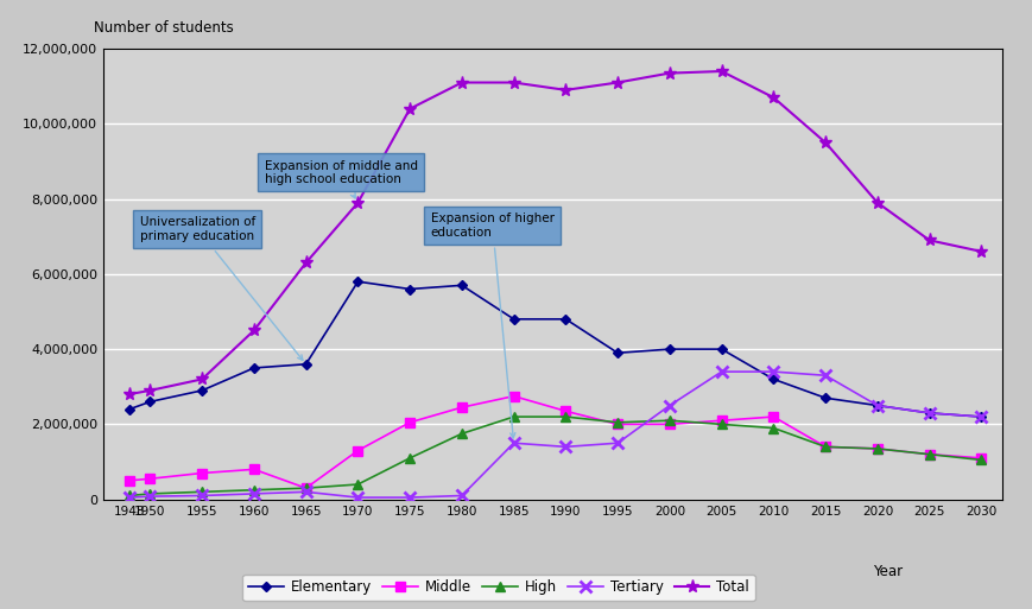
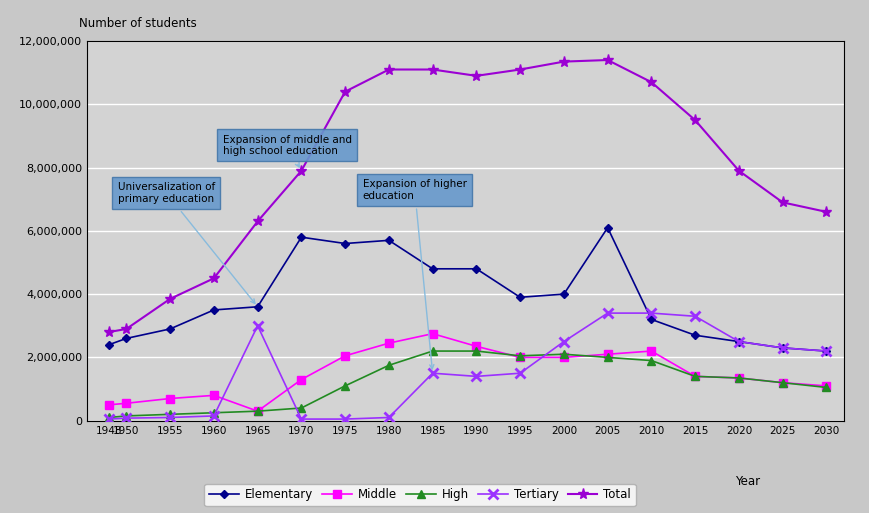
Total/1955: 3,200,000 -> 3,850,000
Tertiary/1965: 200,000 -> 3,000,000
Elementary/2005: 4,000,000 -> 6,100,000
